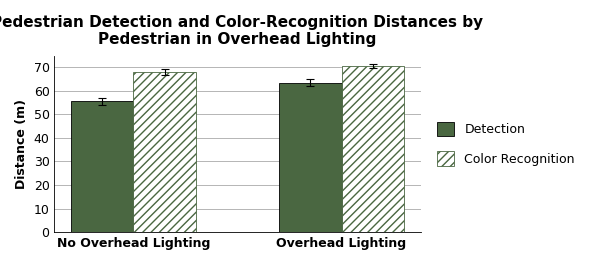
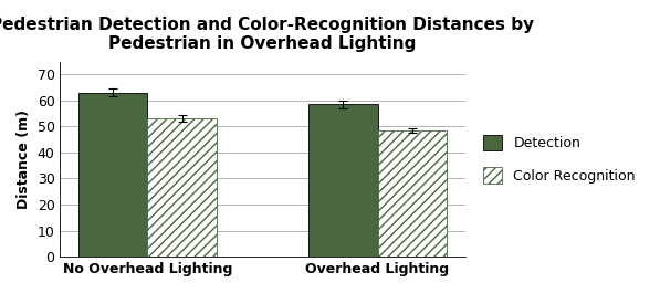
Detection/No Overhead Lighting: 55.5 -> 63.0
Color Recognition/No Overhead Lighting: 68.0 -> 53.0
Detection/Overhead Lighting: 63.5 -> 58.5
Color Recognition/Overhead Lighting: 70.5 -> 48.5
